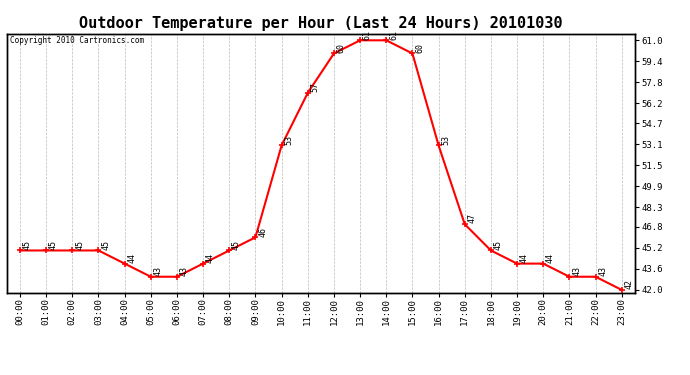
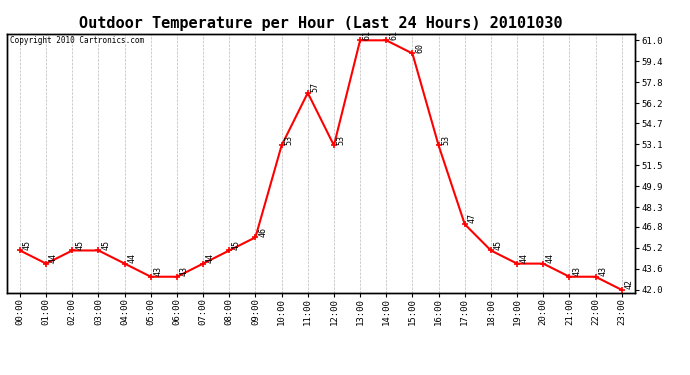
01:00: 45 -> 44
12:00: 60 -> 53
